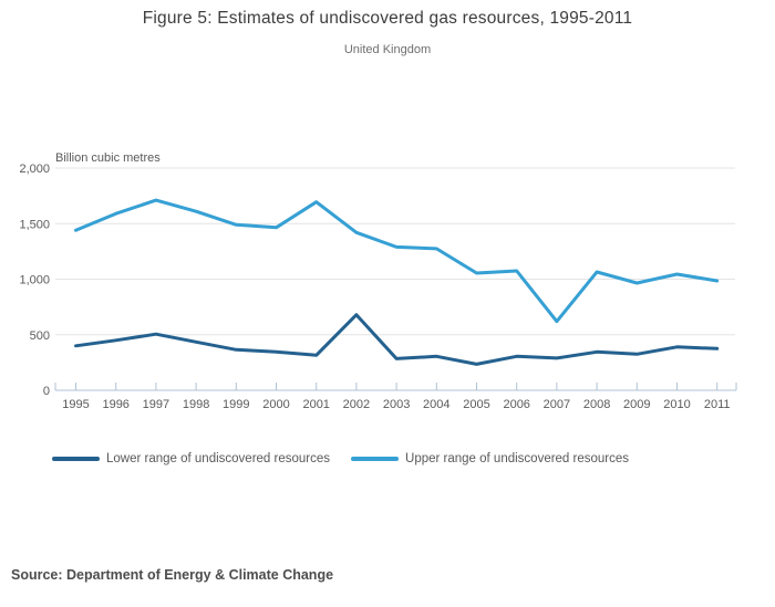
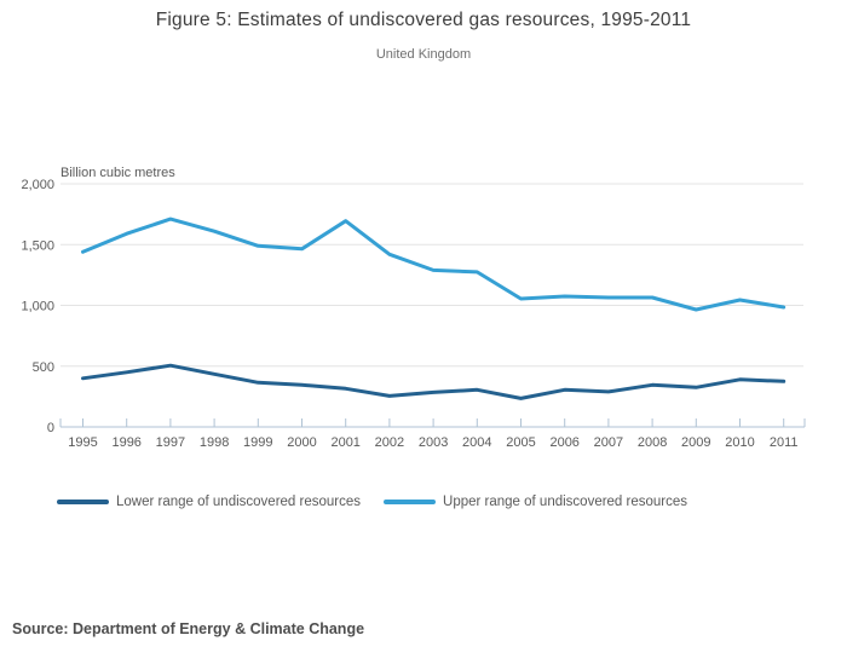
Lower range of undiscovered resources/2002: 680 -> 260
Upper range of undiscovered resources/2007: 620 -> 1060
